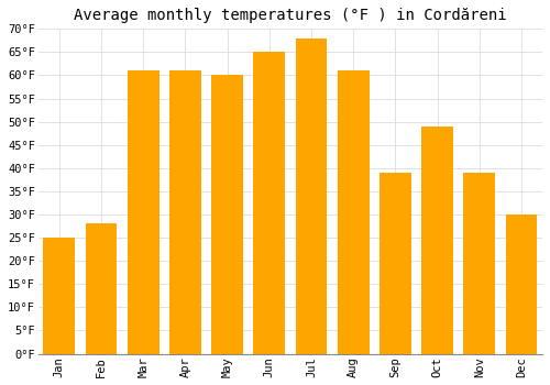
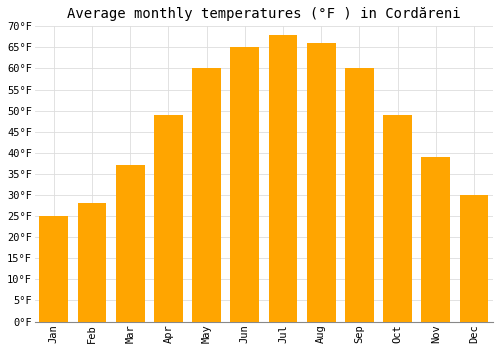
Mar: 61°F -> 37°F
Apr: 61°F -> 49°F
Aug: 61°F -> 66°F
Sep: 39°F -> 60°F
